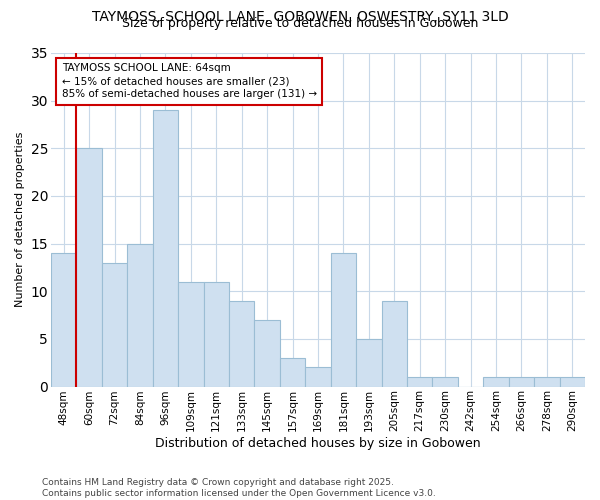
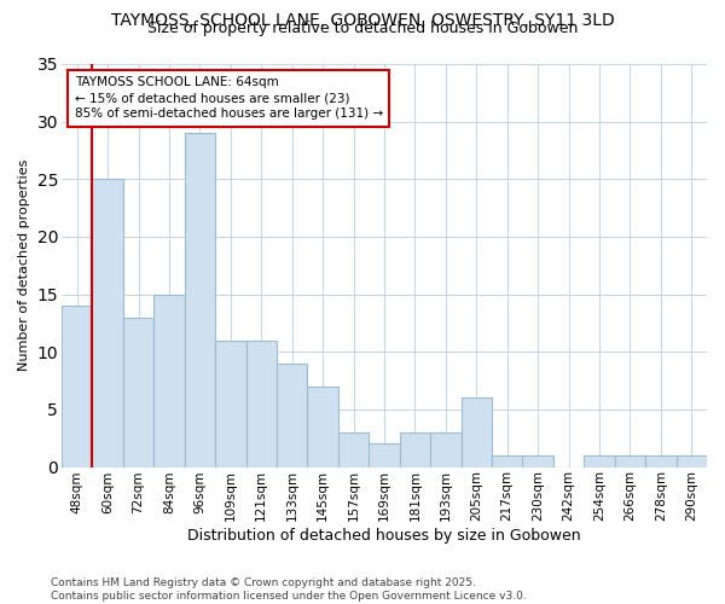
181sqm: 14 -> 3
193sqm: 5 -> 3
205sqm: 9 -> 6
